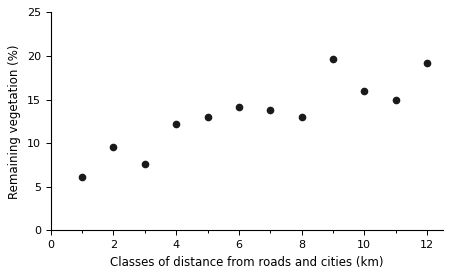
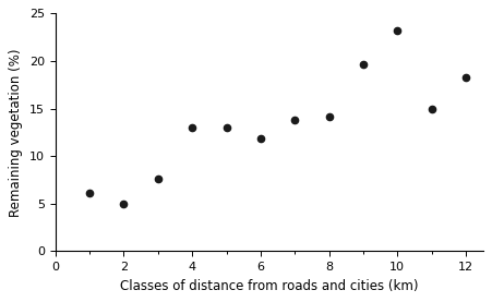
2: 9.6 -> 5.0
4: 12.2 -> 13.0
6: 14.2 -> 11.8
8: 13.0 -> 14.2
10: 16.0 -> 23.2
12: 19.2 -> 18.3
